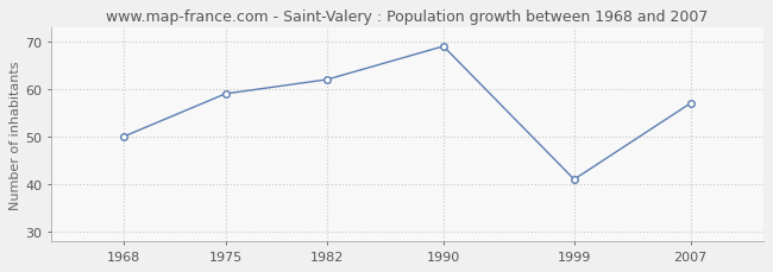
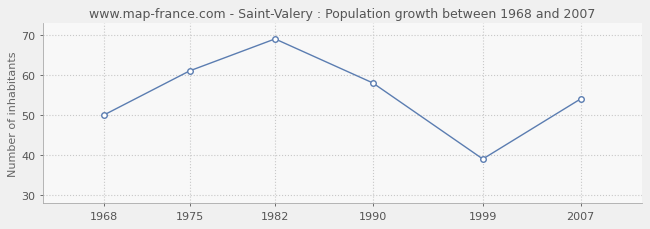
1975: 59 -> 61
1982: 62 -> 69
1990: 69 -> 58
1999: 41 -> 39
2007: 57 -> 54
